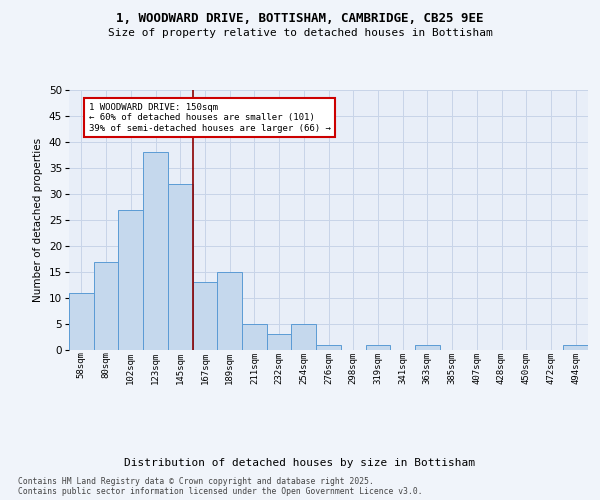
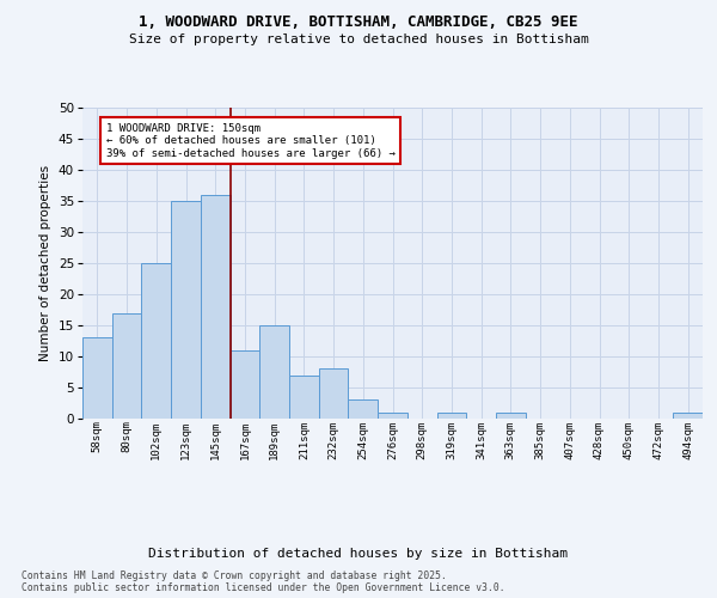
58sqm: 11 -> 13
102sqm: 27 -> 25
123sqm: 38 -> 35
145sqm: 32 -> 36
167sqm: 13 -> 11
211sqm: 5 -> 7
232sqm: 3 -> 8
254sqm: 5 -> 3
